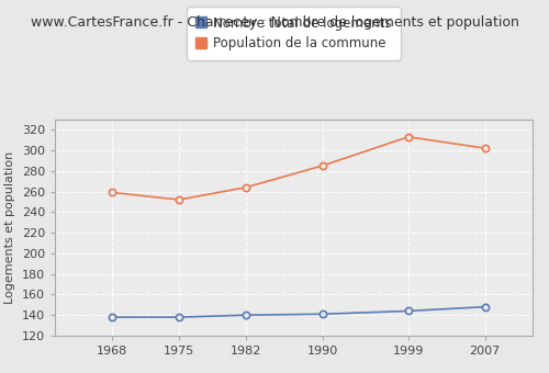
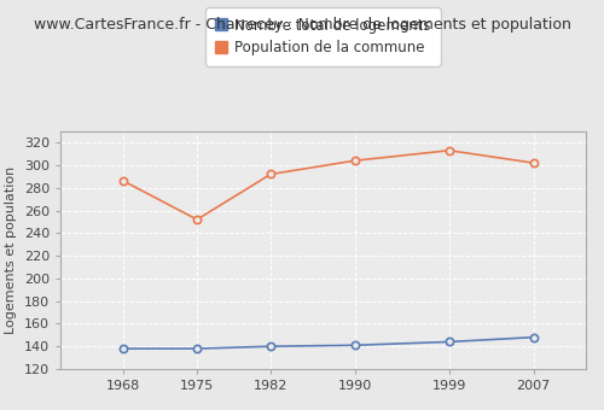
Population de la commune/1968: 259 -> 286
Population de la commune/1982: 264 -> 292
Population de la commune/1990: 285 -> 304
